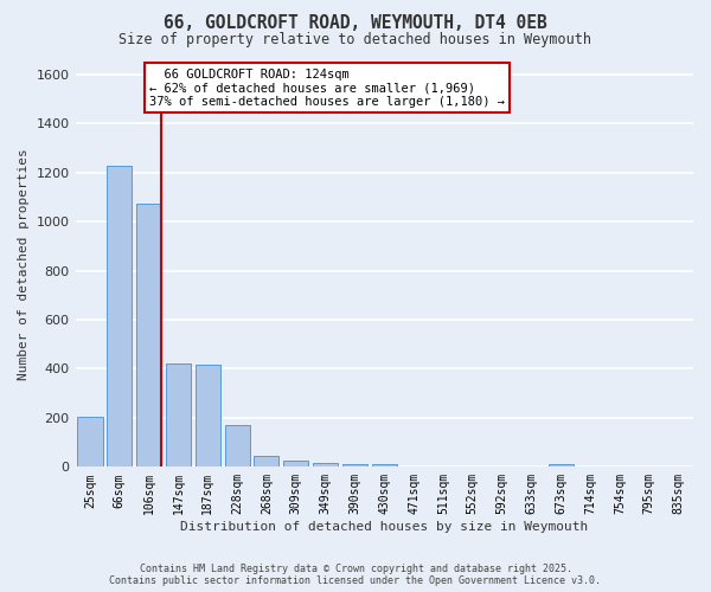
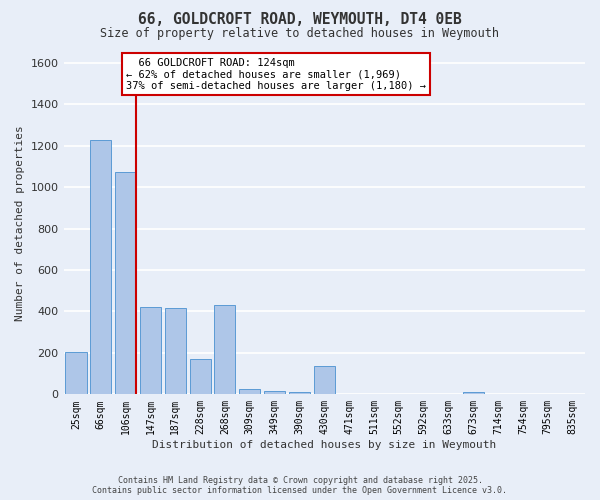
268sqm: 45 -> 430
430sqm: 10 -> 135
